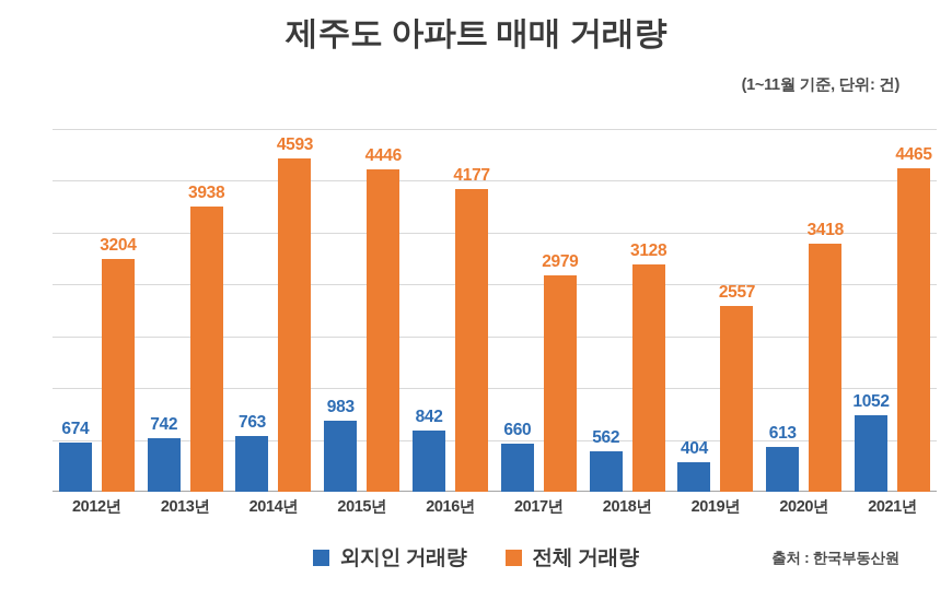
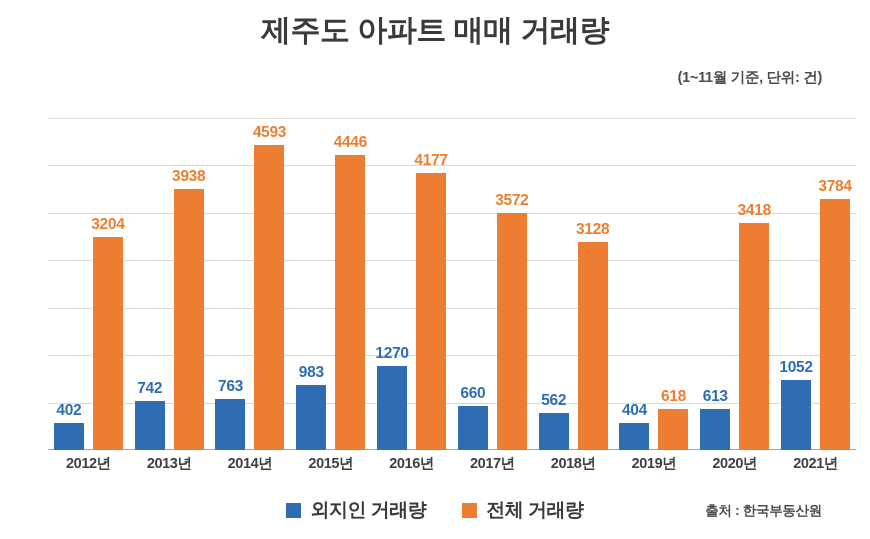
외지인 거래량/2012년: 674 -> 402
외지인 거래량/2016년: 842 -> 1270
전체 거래량/2017년: 2979 -> 3572
전체 거래량/2019년: 2557 -> 618
전체 거래량/2021년: 4465 -> 3784
